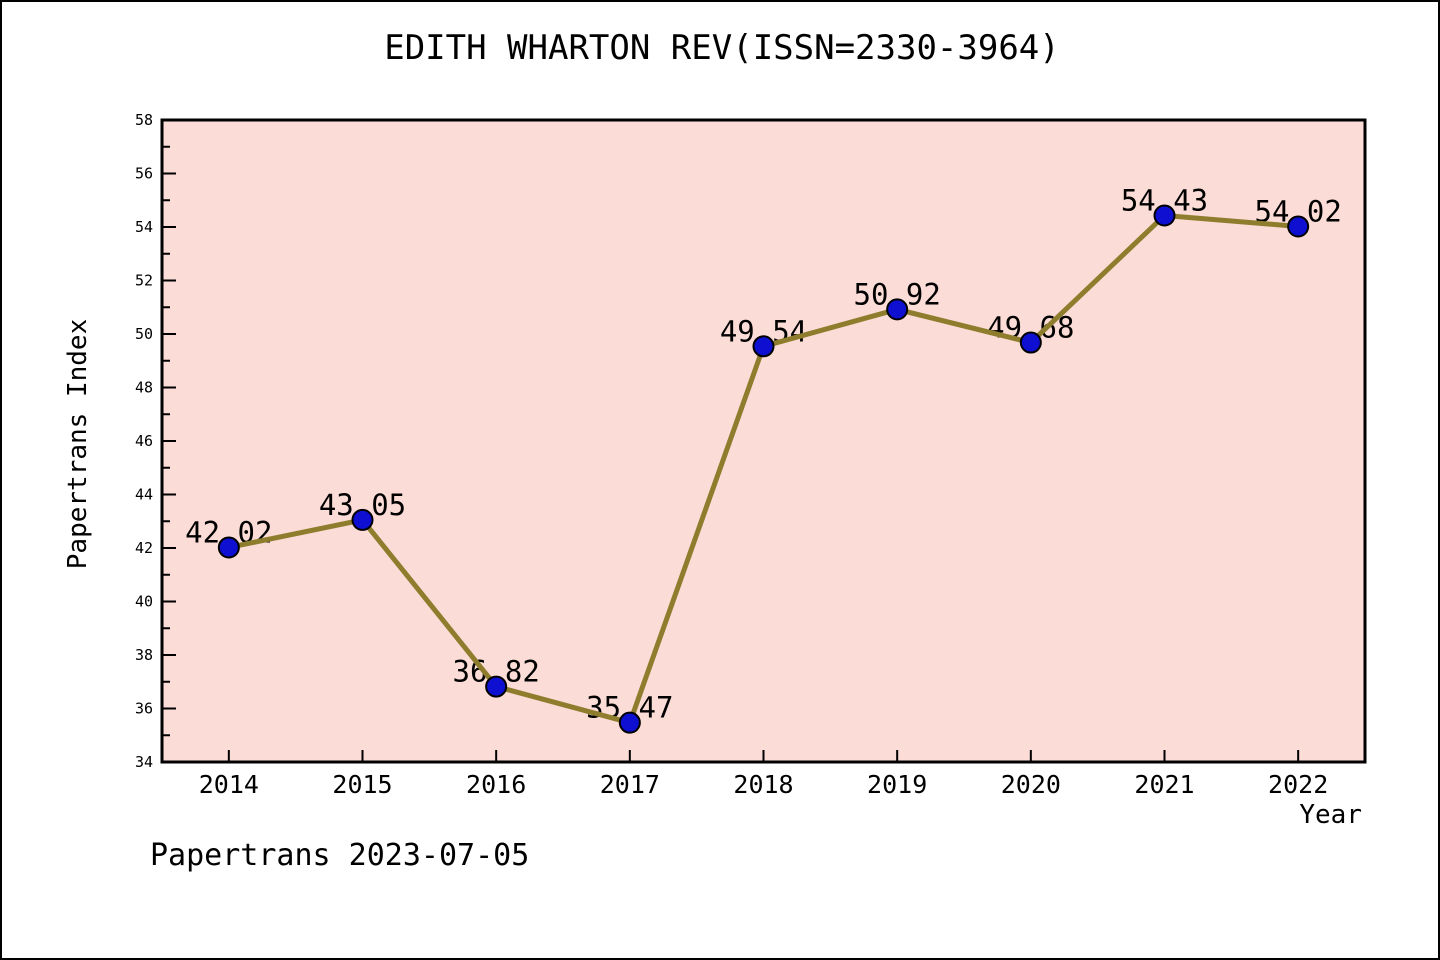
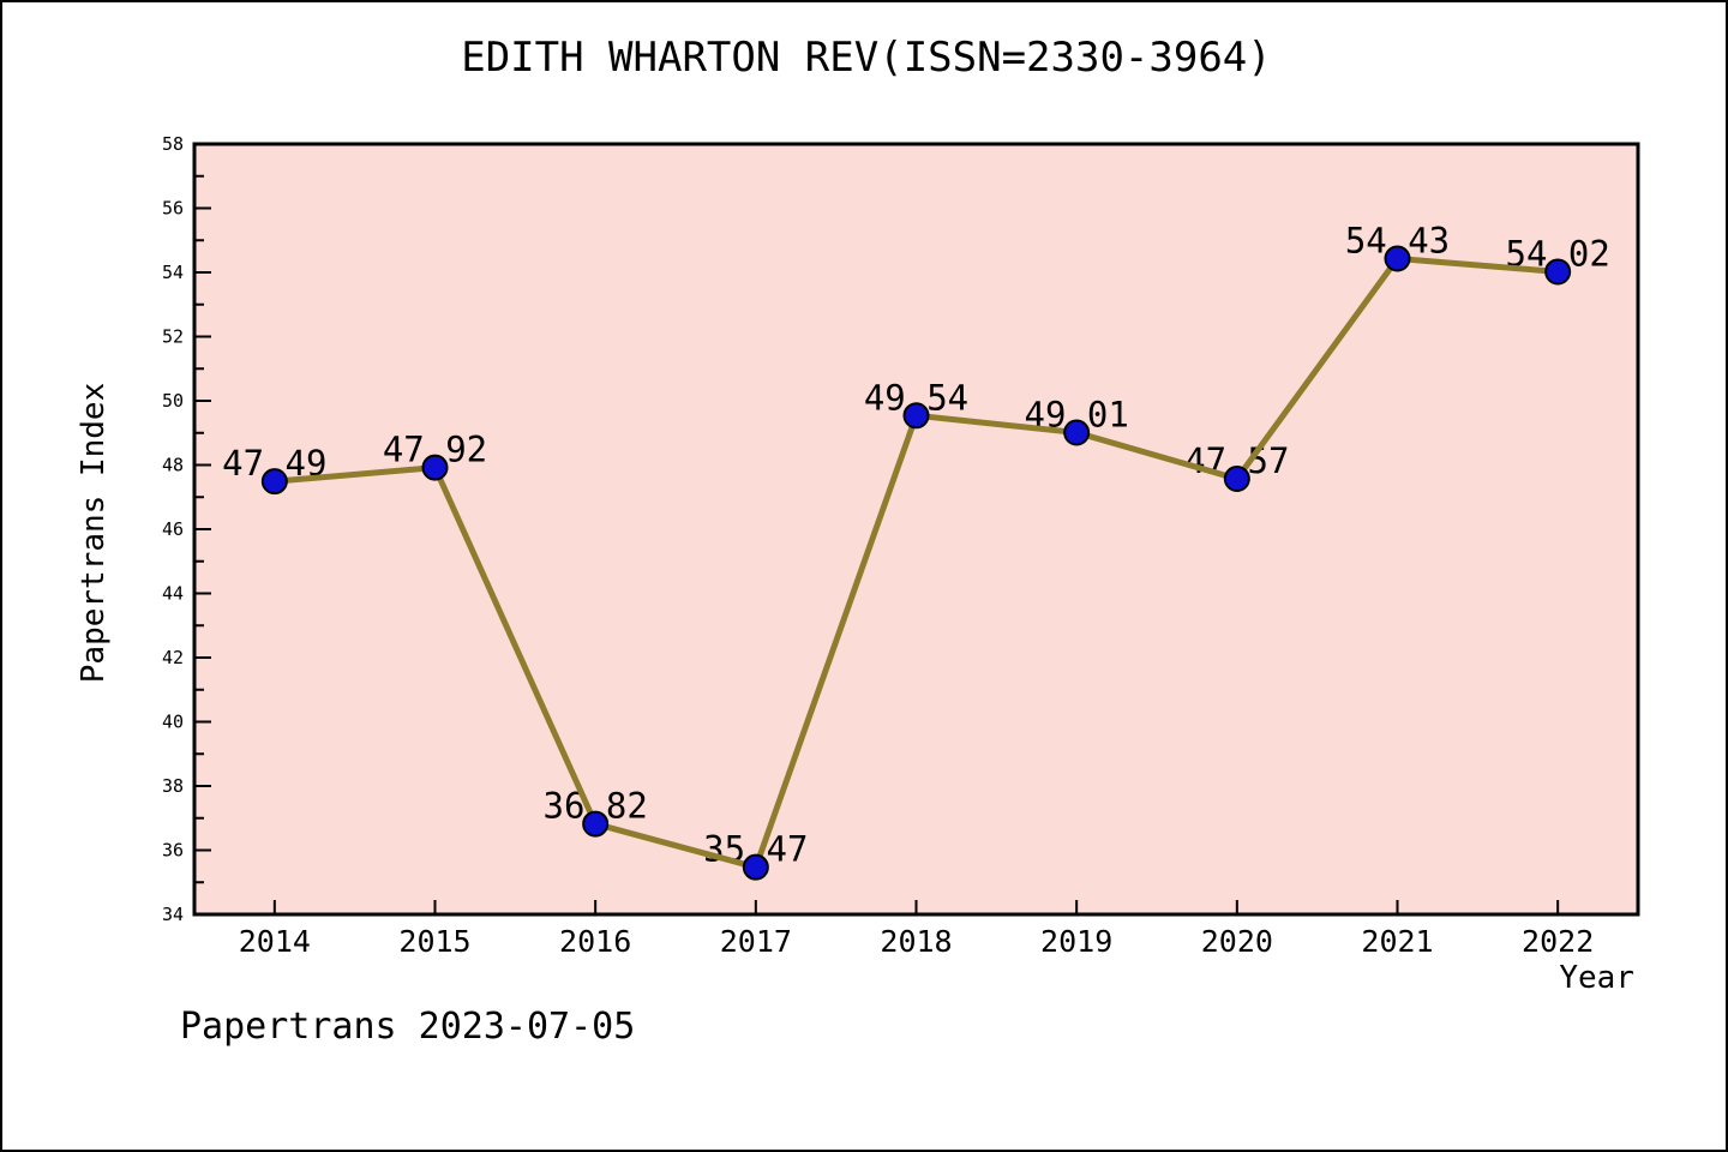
2014: 42.02 -> 47.49
2015: 43.05 -> 47.92
2019: 50.92 -> 49.01
2020: 49.68 -> 47.57
